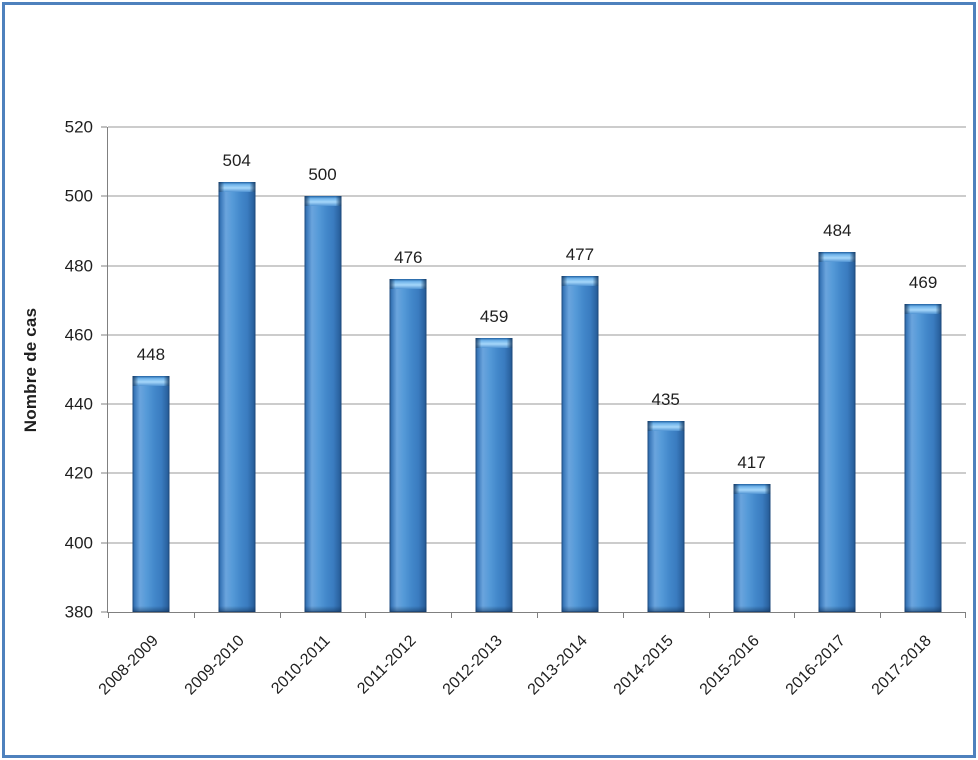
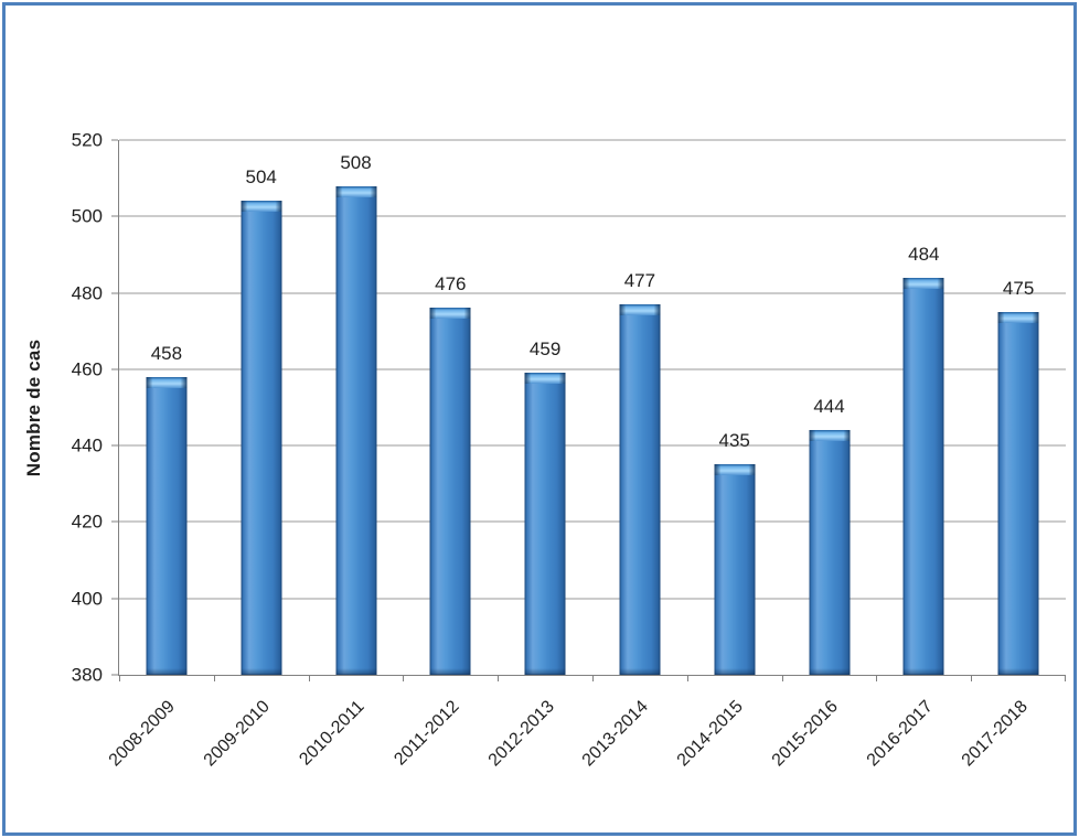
2008-2009: 448 -> 458
2010-2011: 500 -> 508
2015-2016: 417 -> 444
2017-2018: 469 -> 475
